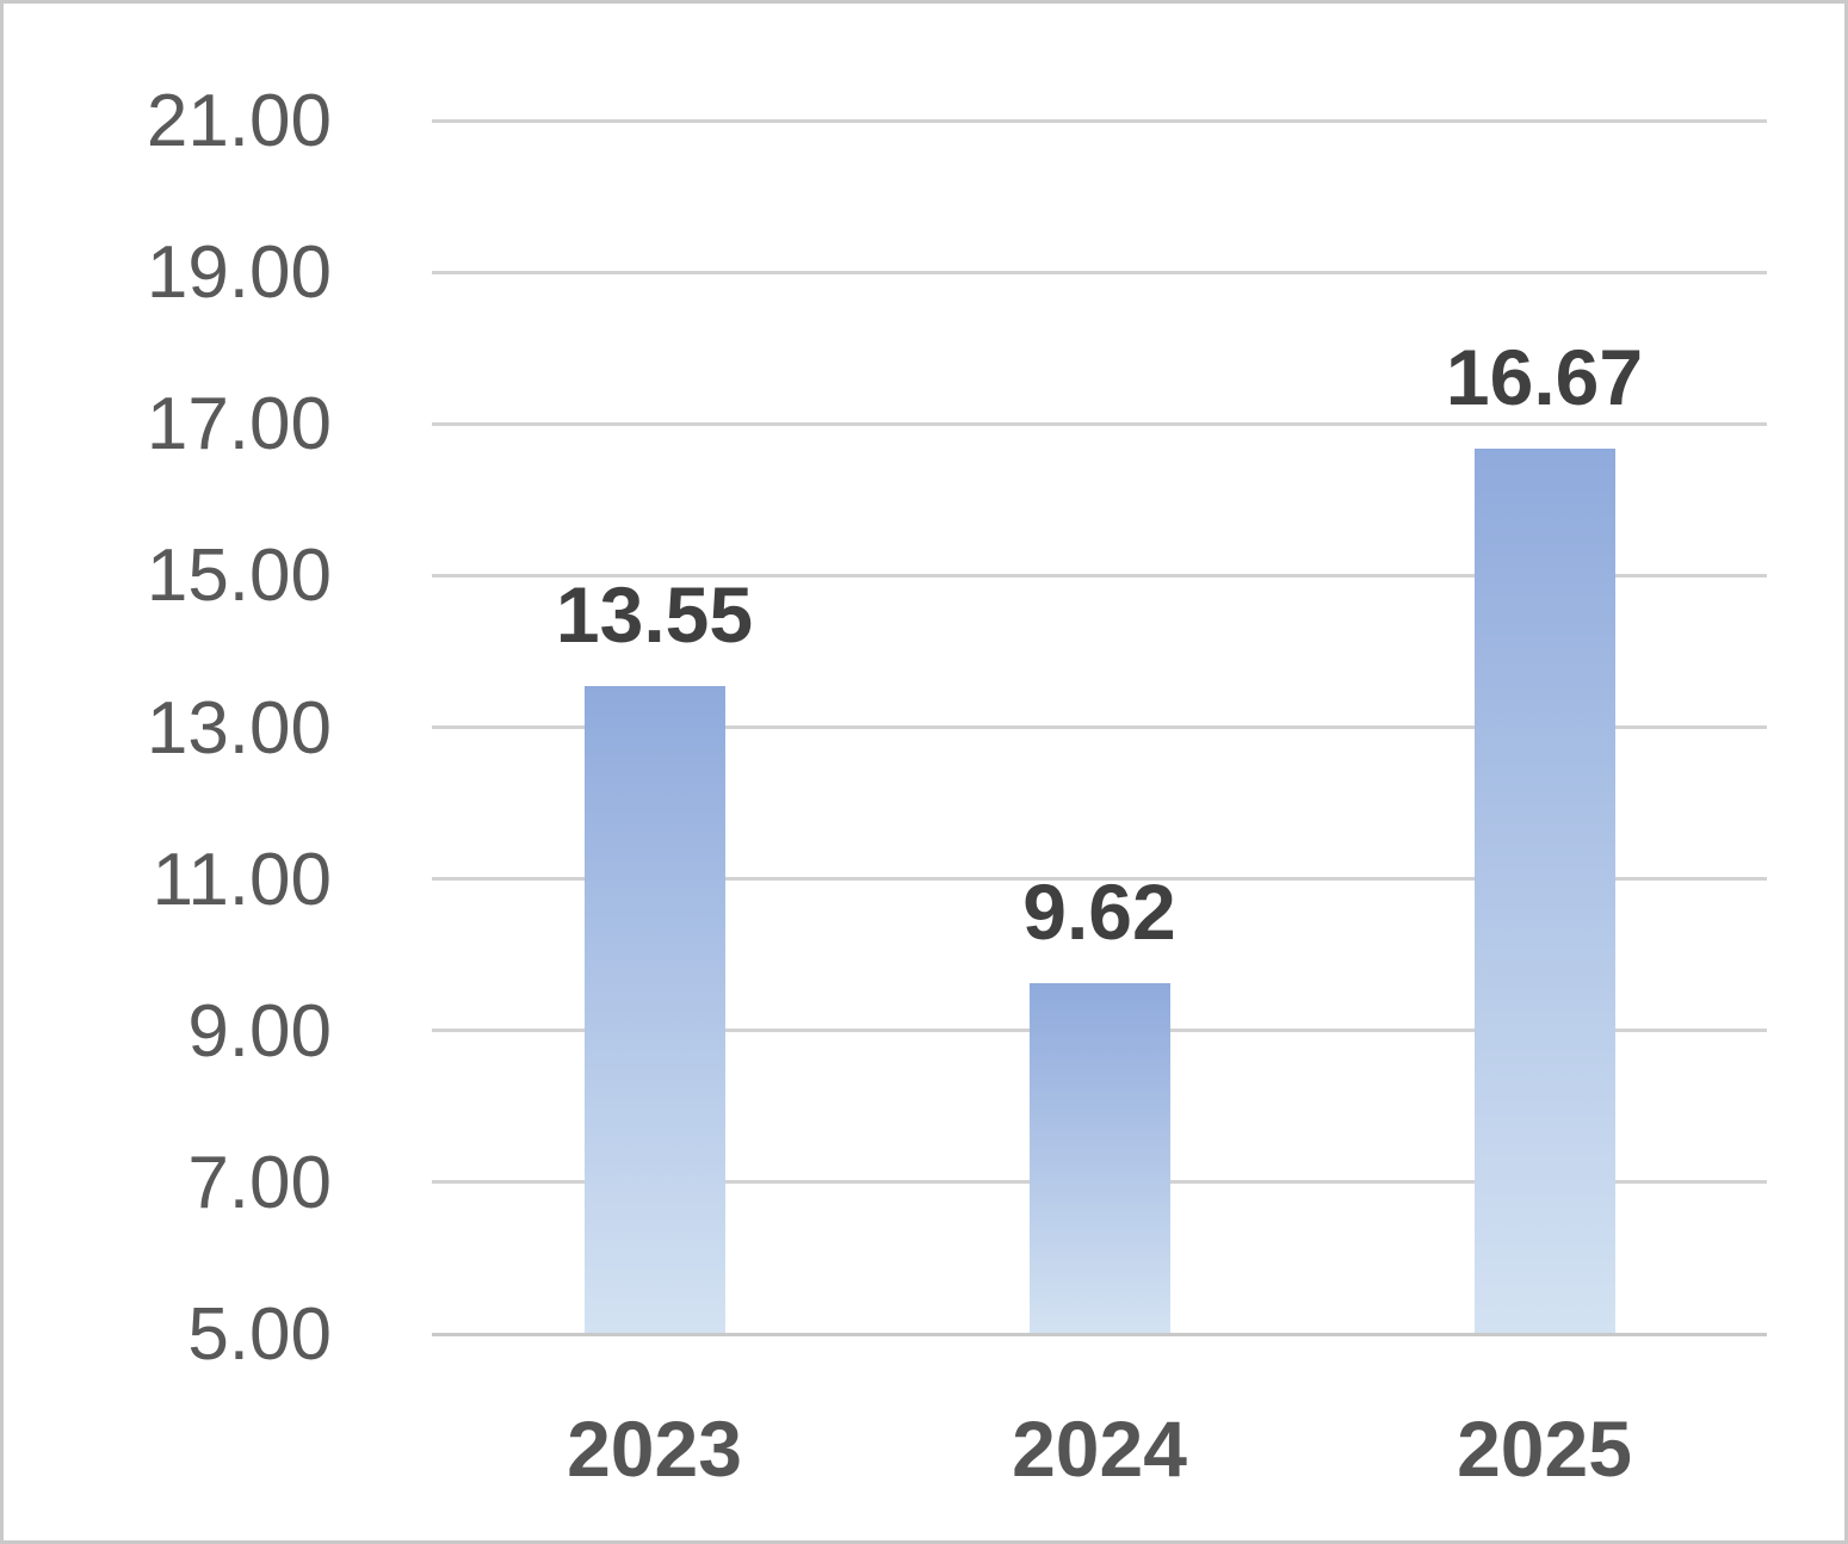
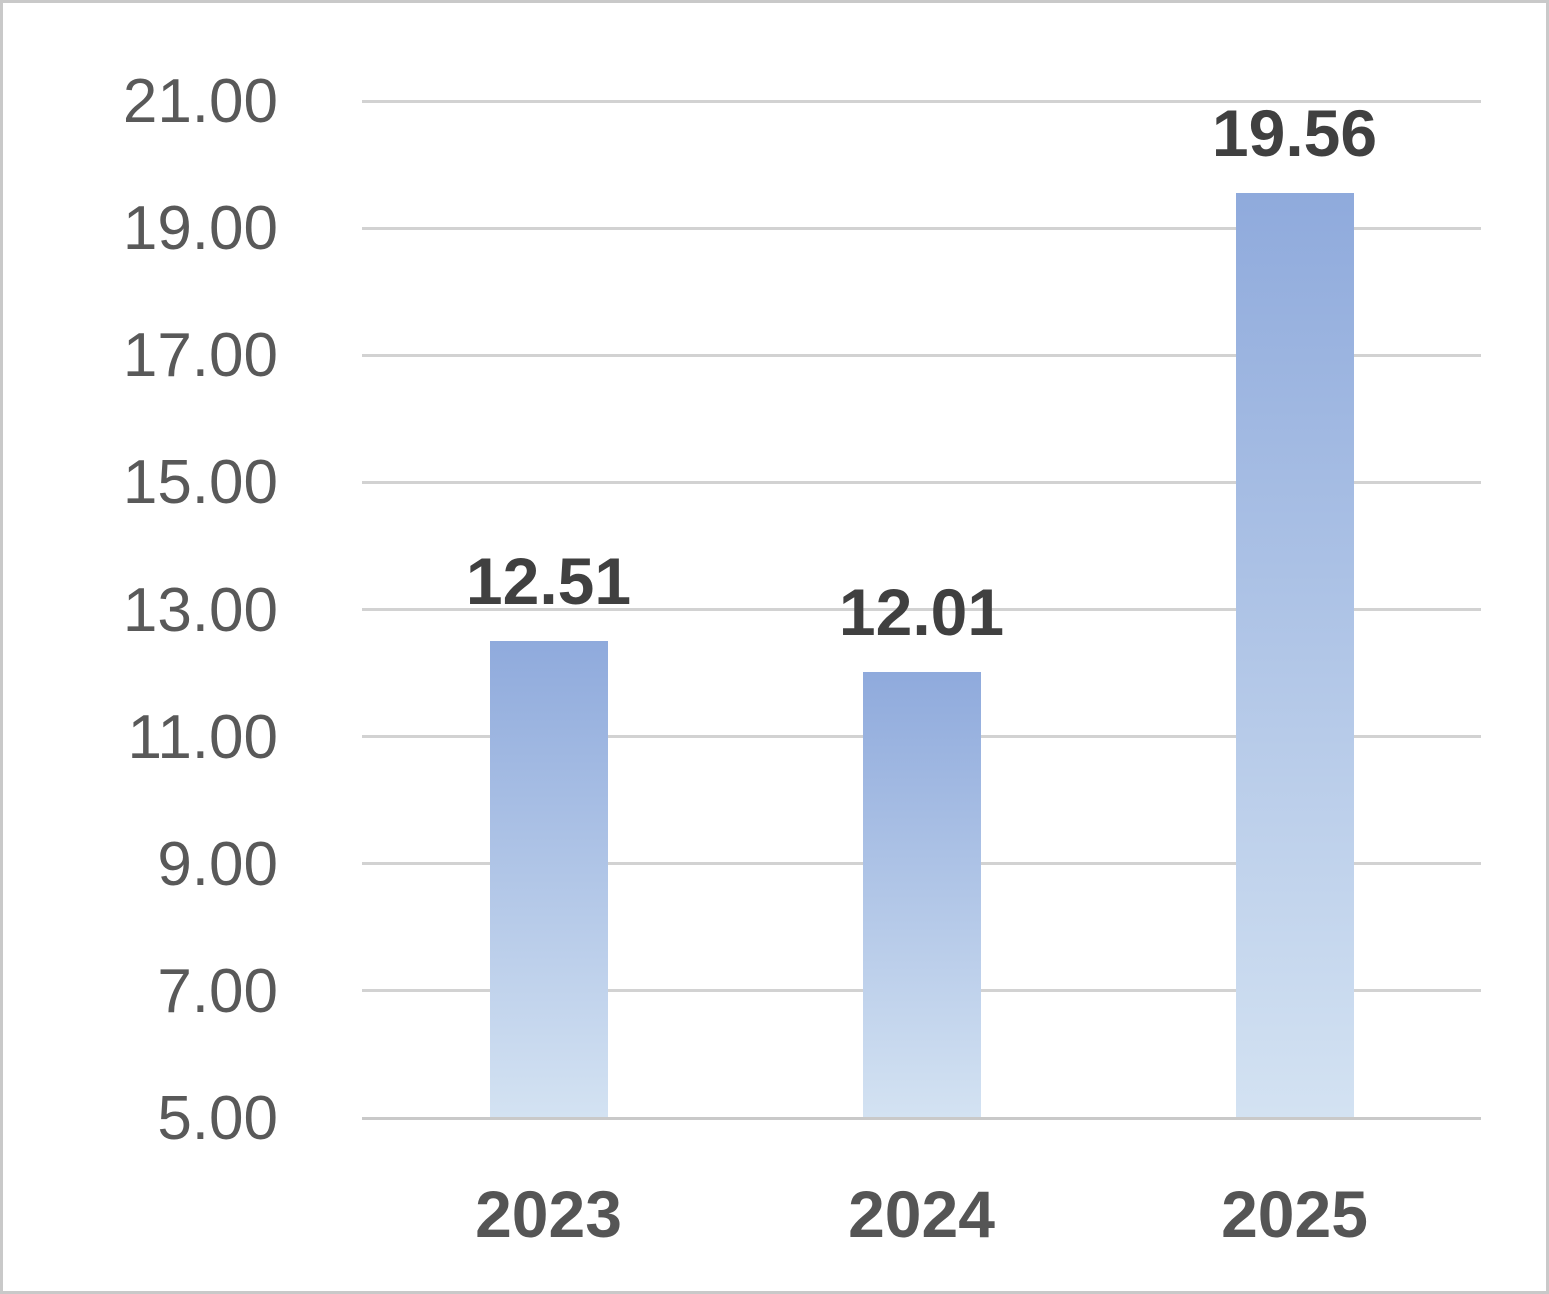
2023: 13.55 -> 12.51
2024: 9.62 -> 12.01
2025: 16.67 -> 19.56
